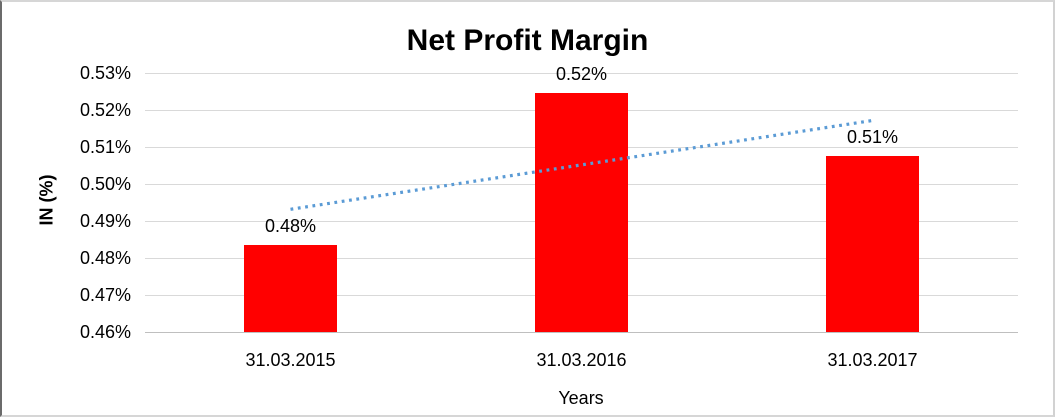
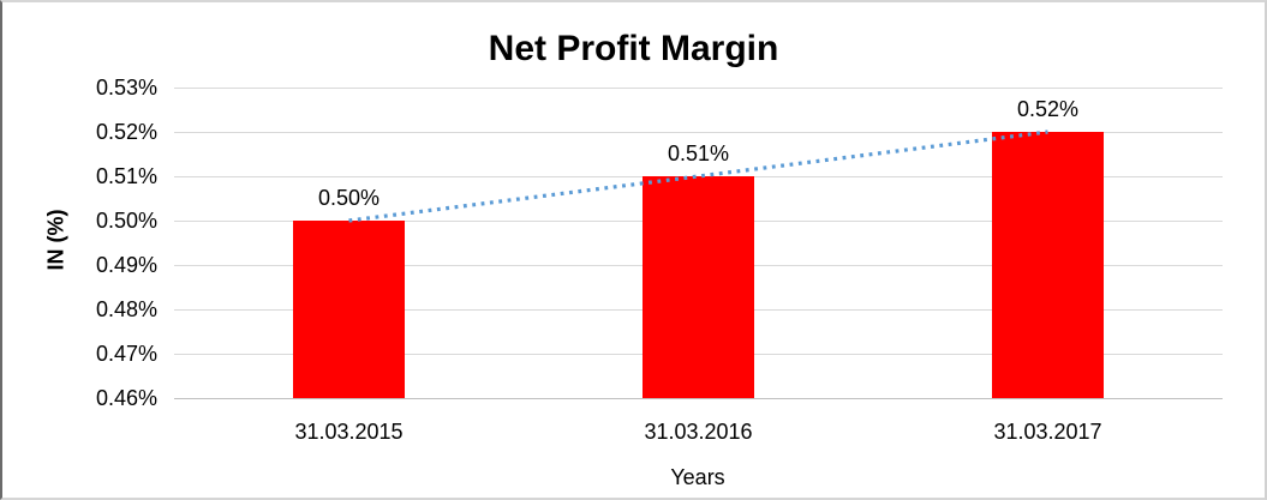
31.03.2015: 0.48% -> 0.50%
31.03.2016: 0.52% -> 0.51%
31.03.2017: 0.51% -> 0.52%
